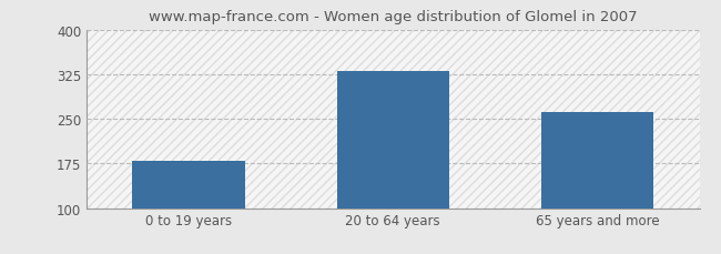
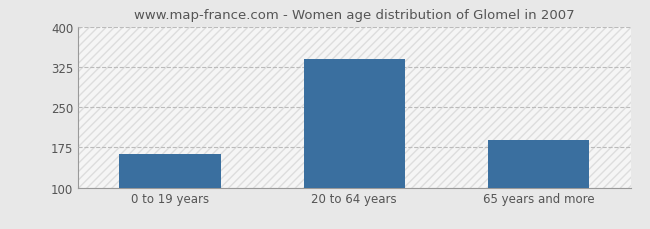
0 to 19 years: 180 -> 163
20 to 64 years: 330 -> 340
65 years and more: 262 -> 188
